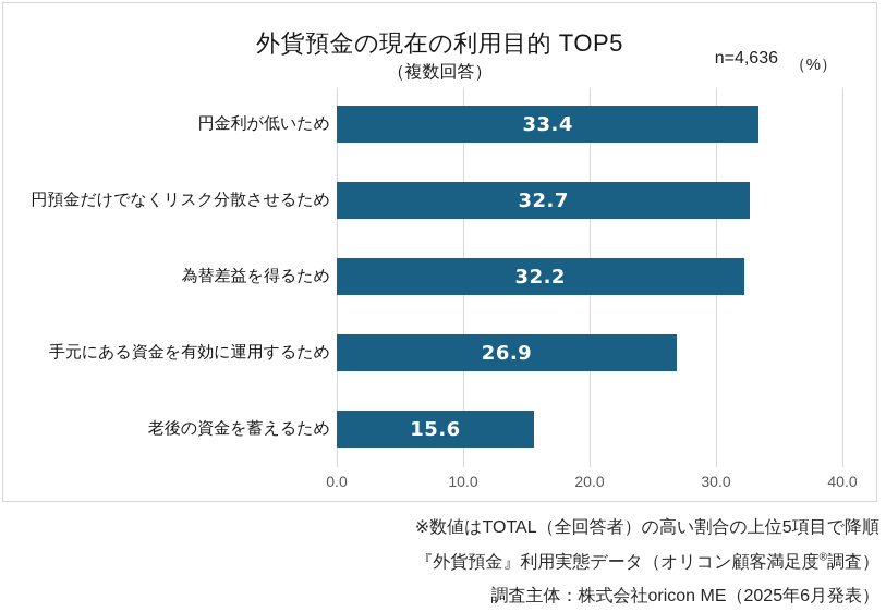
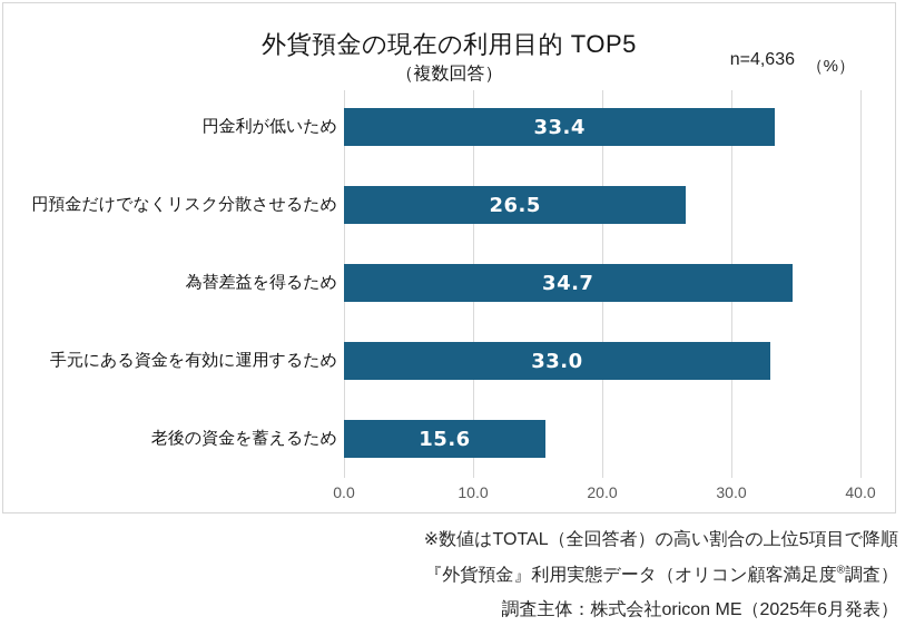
円預金だけでなくリスク分散させるため: 32.7 -> 26.5
為替差益を得るため: 32.2 -> 34.7
手元にある資金を有効に運用するため: 26.9 -> 33.0
